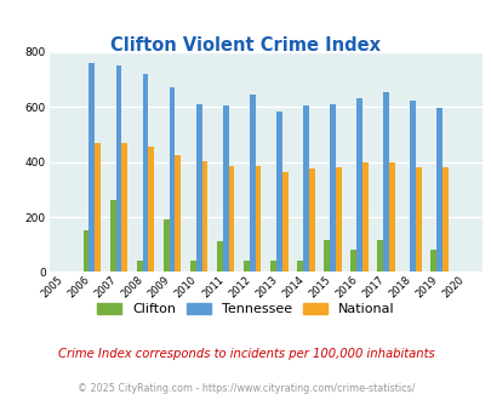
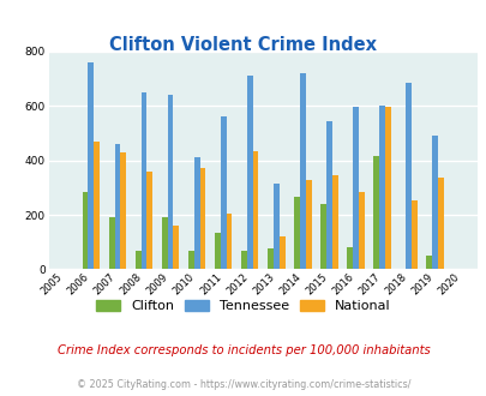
Clifton/2006: 152 -> 285
Clifton/2007: 260 -> 190
Tennessee/2007: 750 -> 460
National/2007: 468 -> 430
Clifton/2008: 40 -> 70
Tennessee/2008: 720 -> 650
National/2008: 455 -> 360
Tennessee/2009: 670 -> 640
National/2009: 425 -> 160
Clifton/2010: 40 -> 70
Tennessee/2010: 610 -> 410
National/2010: 401 -> 370
Clifton/2011: 110 -> 135
Tennessee/2011: 607 -> 560
National/2011: 387 -> 205
Clifton/2012: 40 -> 70
Tennessee/2012: 645 -> 710
National/2012: 387 -> 435
Clifton/2013: 40 -> 75
Tennessee/2013: 585 -> 315
National/2013: 365 -> 120
Clifton/2014: 40 -> 265
Tennessee/2014: 607 -> 720
National/2014: 375 -> 330
Clifton/2015: 115 -> 240
Tennessee/2015: 610 -> 545
National/2015: 383 -> 345
Tennessee/2016: 632 -> 595
National/2016: 397 -> 285
Clifton/2017: 115 -> 415
Tennessee/2017: 655 -> 600
National/2017: 400 -> 595
Tennessee/2018: 622 -> 685
National/2018: 383 -> 255
Clifton/2019: 80 -> 50
Tennessee/2019: 598 -> 490
National/2019: 381 -> 335
